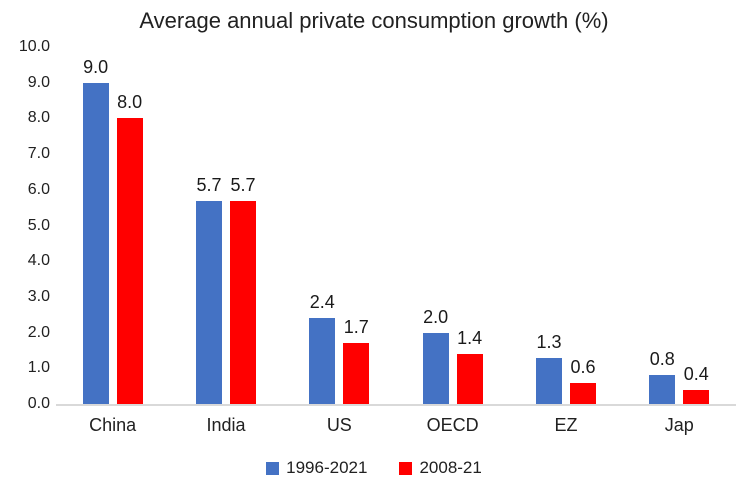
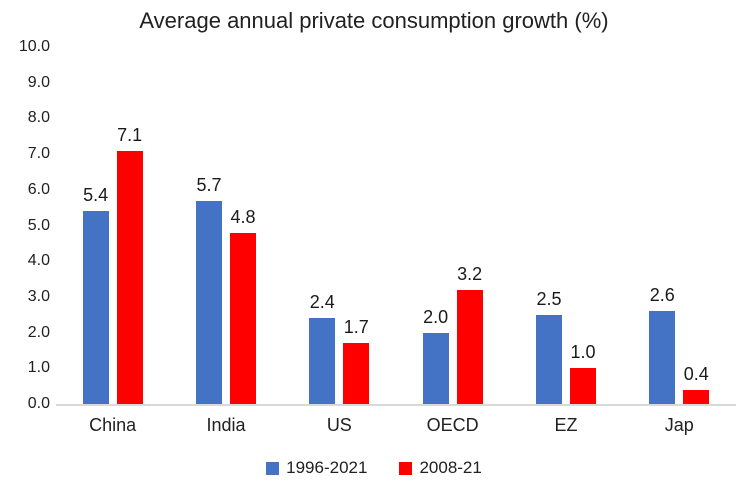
1996-2021/China: 9.0 -> 5.4
2008-21/China: 8.0 -> 7.1
2008-21/India: 5.7 -> 4.8
2008-21/OECD: 1.4 -> 3.2
1996-2021/EZ: 1.3 -> 2.5
2008-21/EZ: 0.6 -> 1.0
1996-2021/Jap: 0.8 -> 2.6
